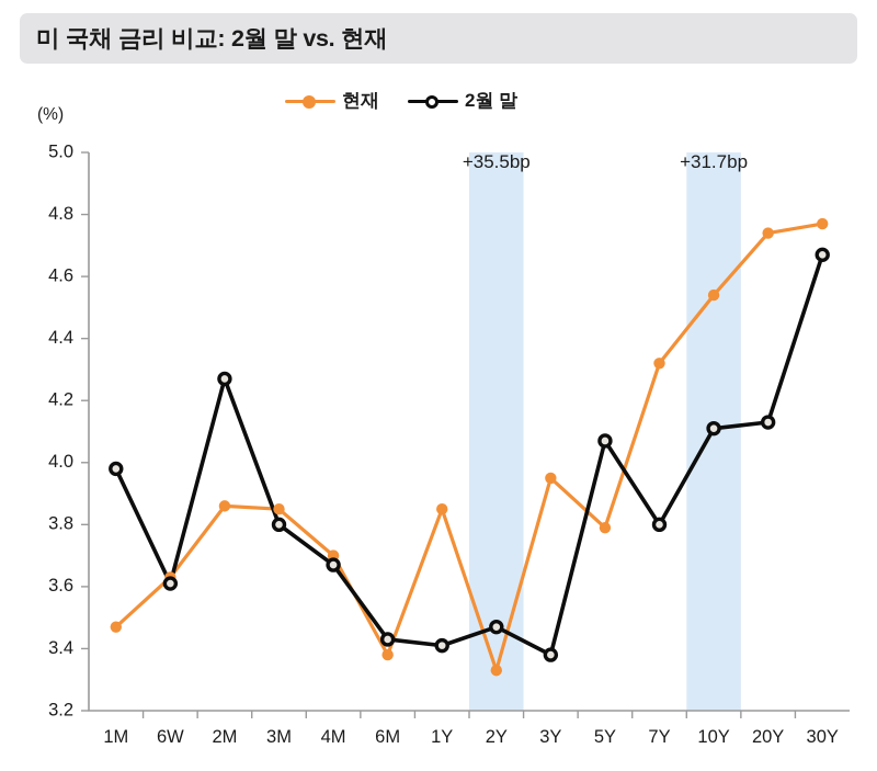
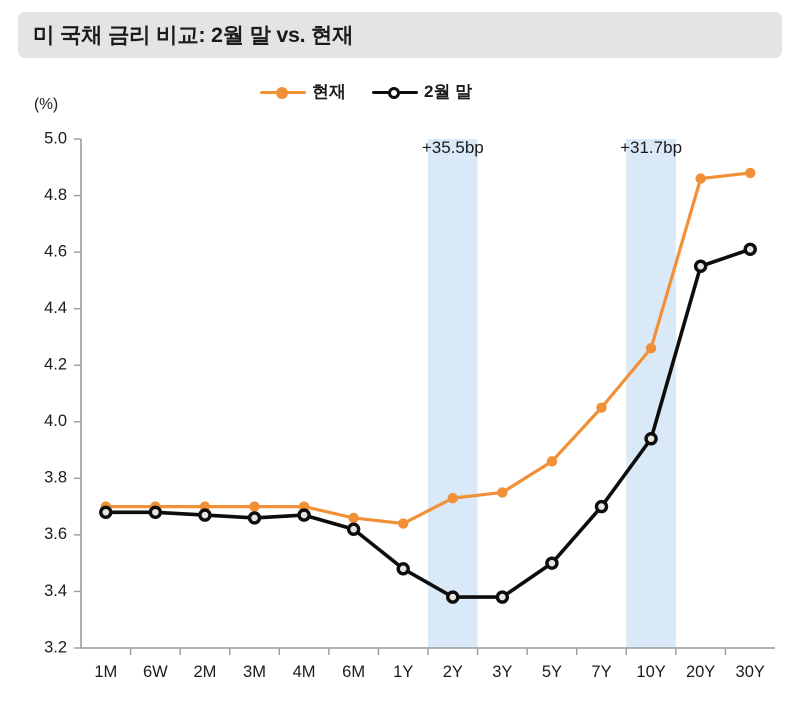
현재/1M: 3.47 -> 3.70
2월 말/1M: 3.98 -> 3.68
현재/6W: 3.63 -> 3.70
2월 말/6W: 3.61 -> 3.68
현재/2M: 3.86 -> 3.70
2월 말/2M: 4.27 -> 3.67
현재/3M: 3.85 -> 3.70
2월 말/3M: 3.80 -> 3.66
현재/6M: 3.38 -> 3.66
2월 말/6M: 3.43 -> 3.62
현재/1Y: 3.85 -> 3.64
2월 말/1Y: 3.41 -> 3.48
현재/2Y: 3.33 -> 3.73
2월 말/2Y: 3.47 -> 3.38
현재/3Y: 3.95 -> 3.75
현재/5Y: 3.79 -> 3.86
2월 말/5Y: 4.07 -> 3.50
현재/7Y: 4.32 -> 4.05
2월 말/7Y: 3.80 -> 3.70
현재/10Y: 4.54 -> 4.26
2월 말/10Y: 4.11 -> 3.94
현재/20Y: 4.74 -> 4.86
2월 말/20Y: 4.13 -> 4.55
현재/30Y: 4.77 -> 4.88
2월 말/30Y: 4.67 -> 4.61
